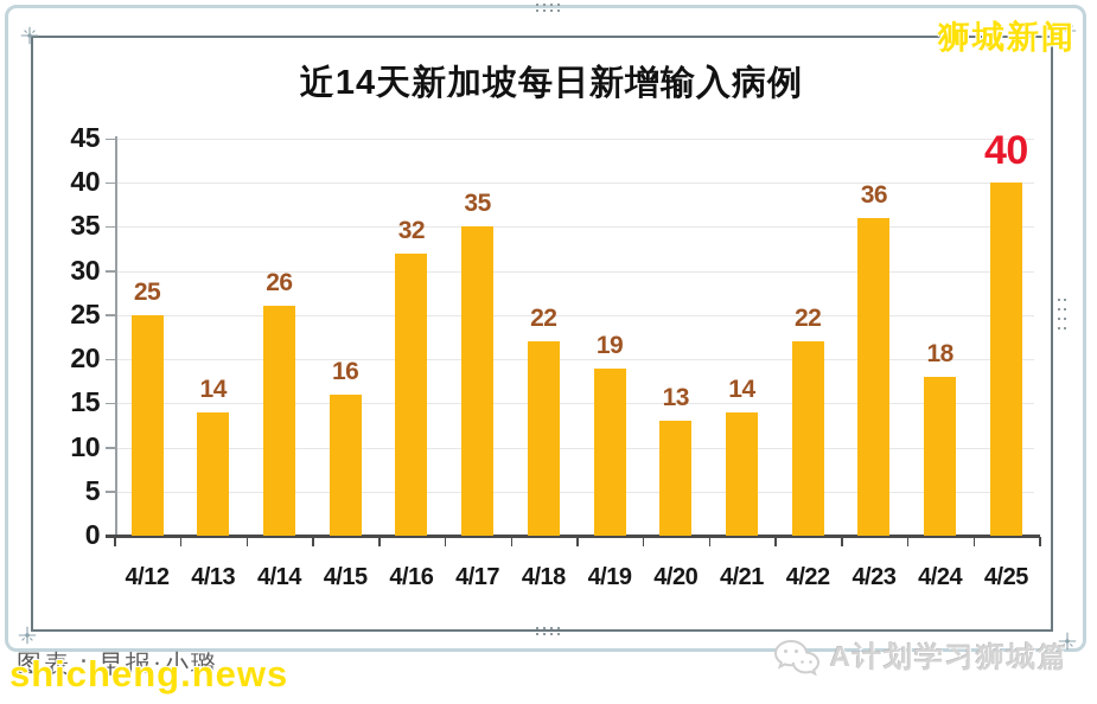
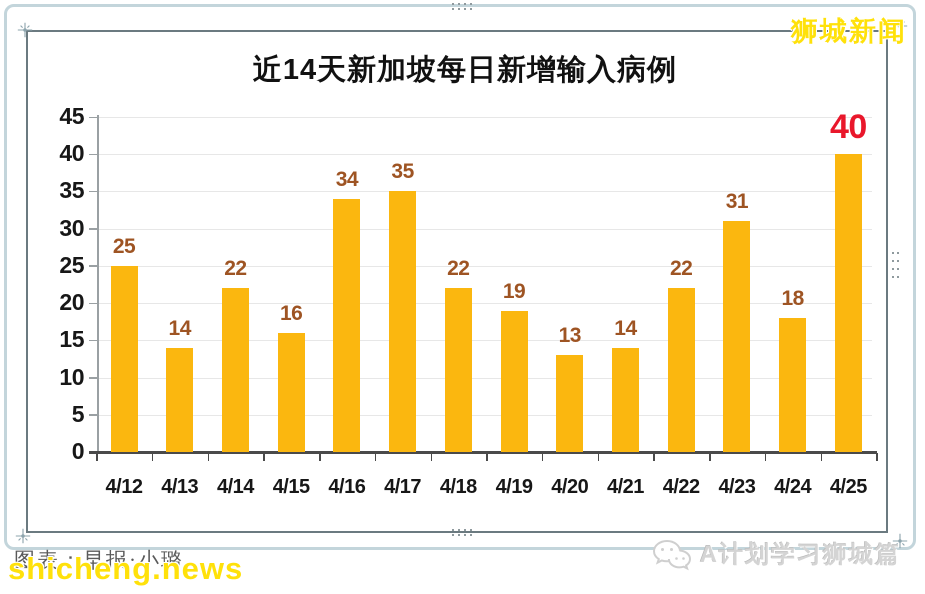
4/14: 26 -> 22
4/16: 32 -> 34
4/23: 36 -> 31
